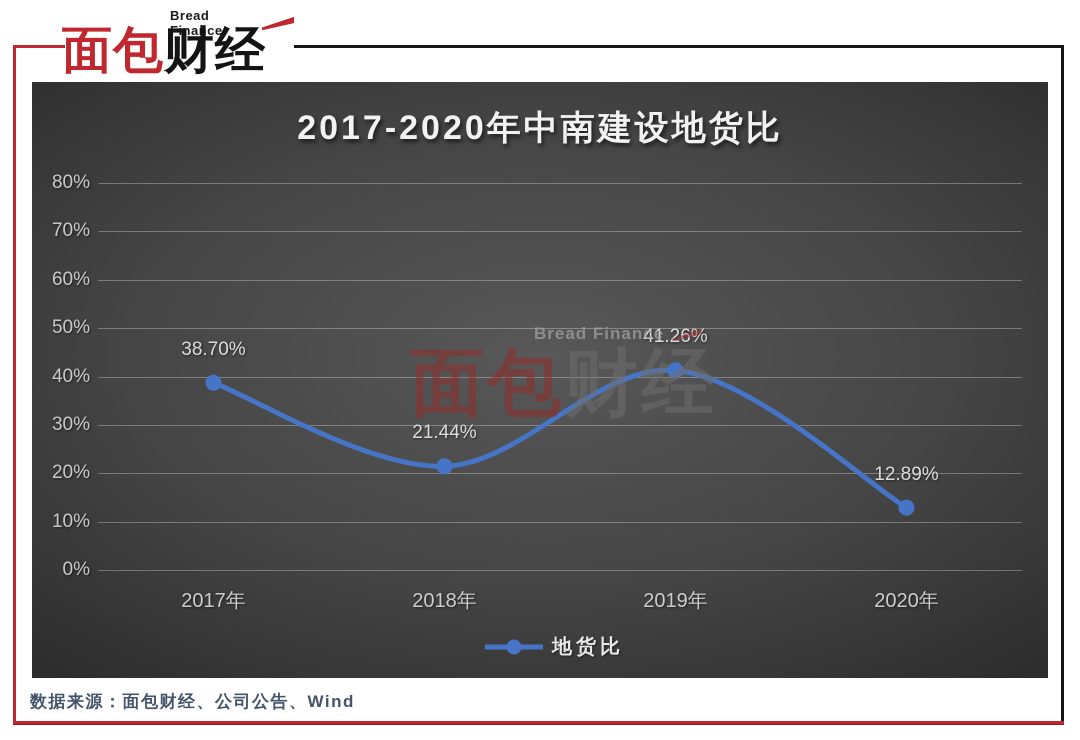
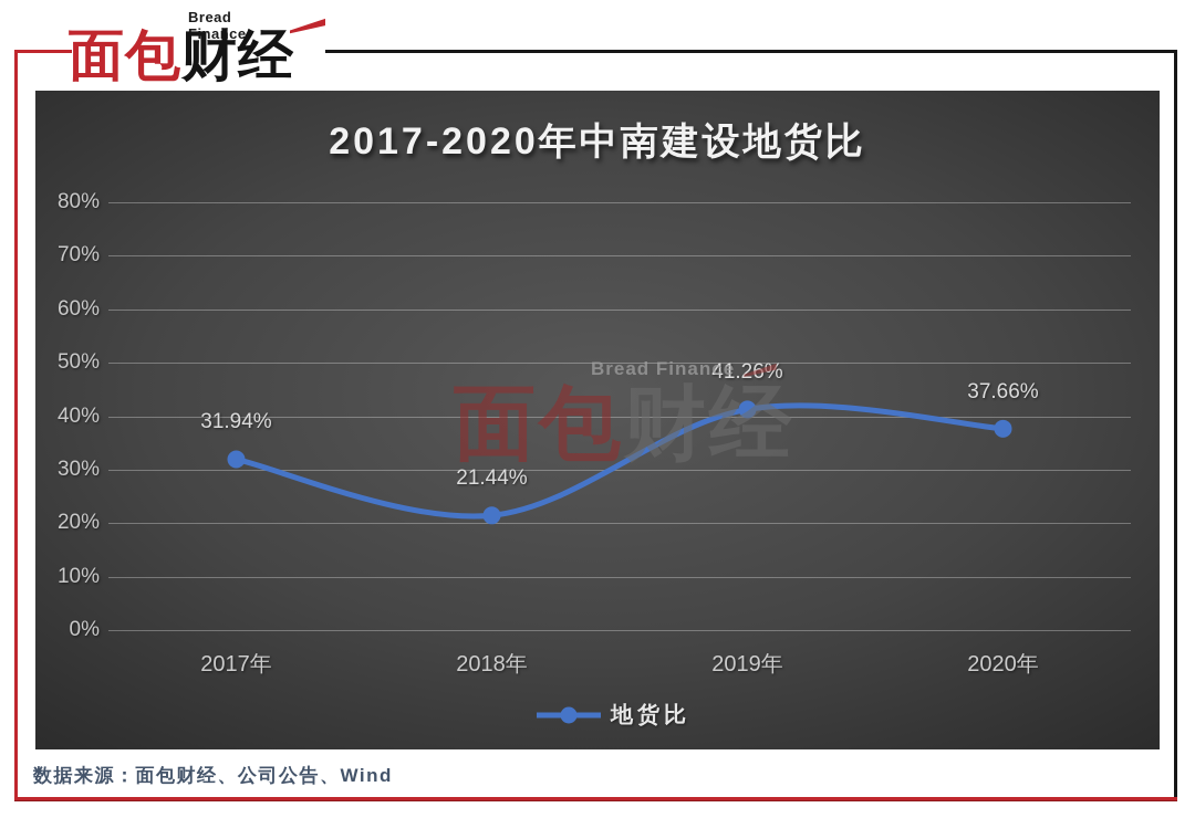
2017年: 38.70% -> 31.94%
2020年: 12.89% -> 37.66%
